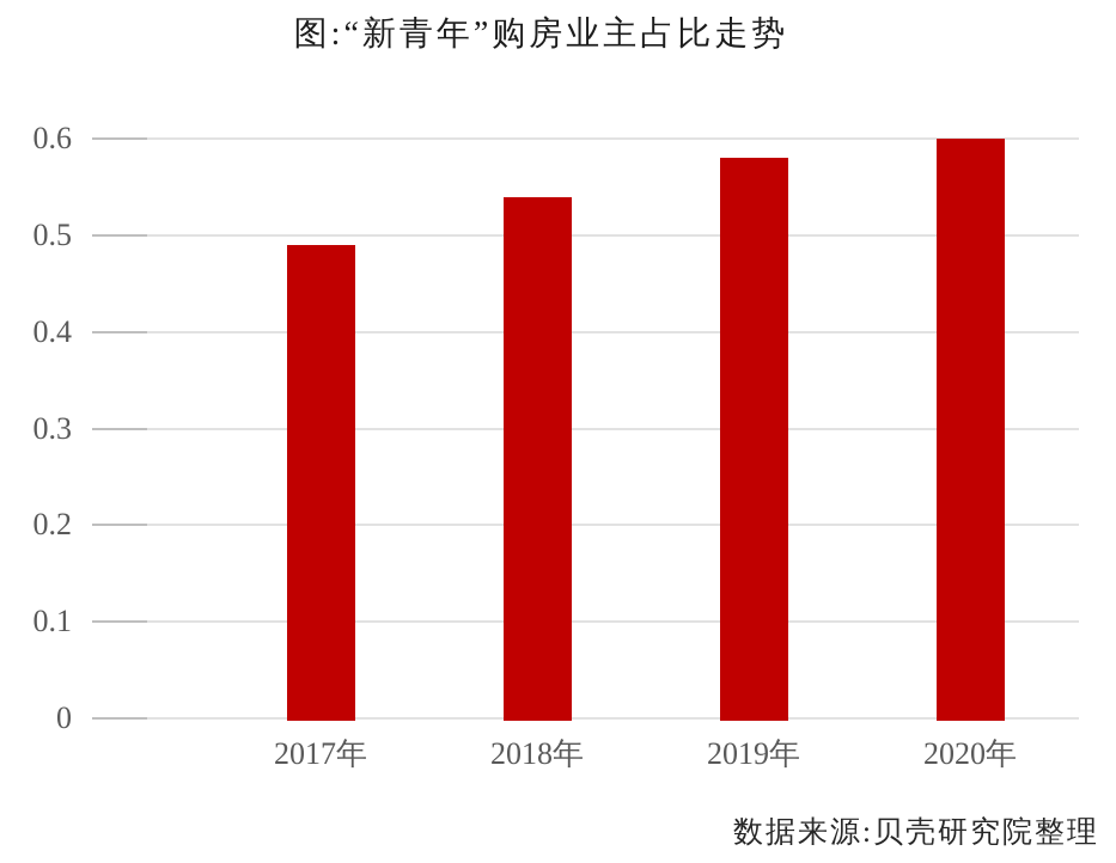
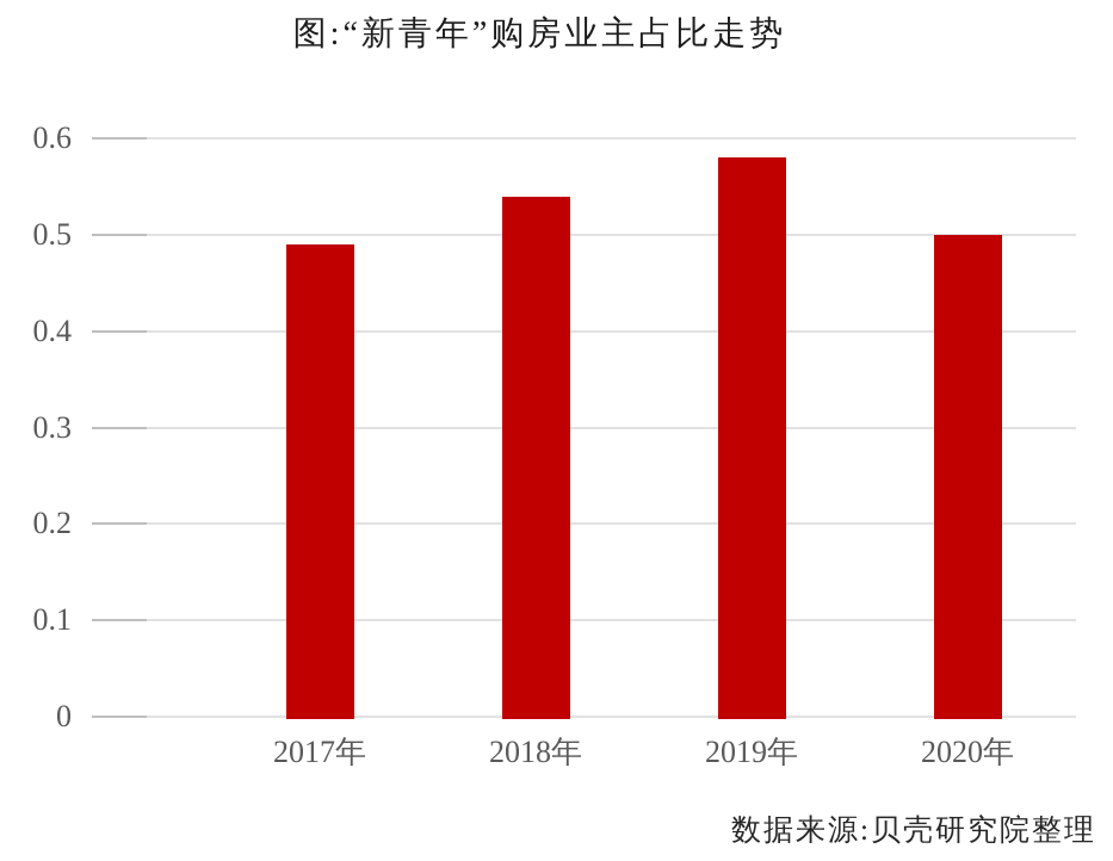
2020年: 0.60 -> 0.50
